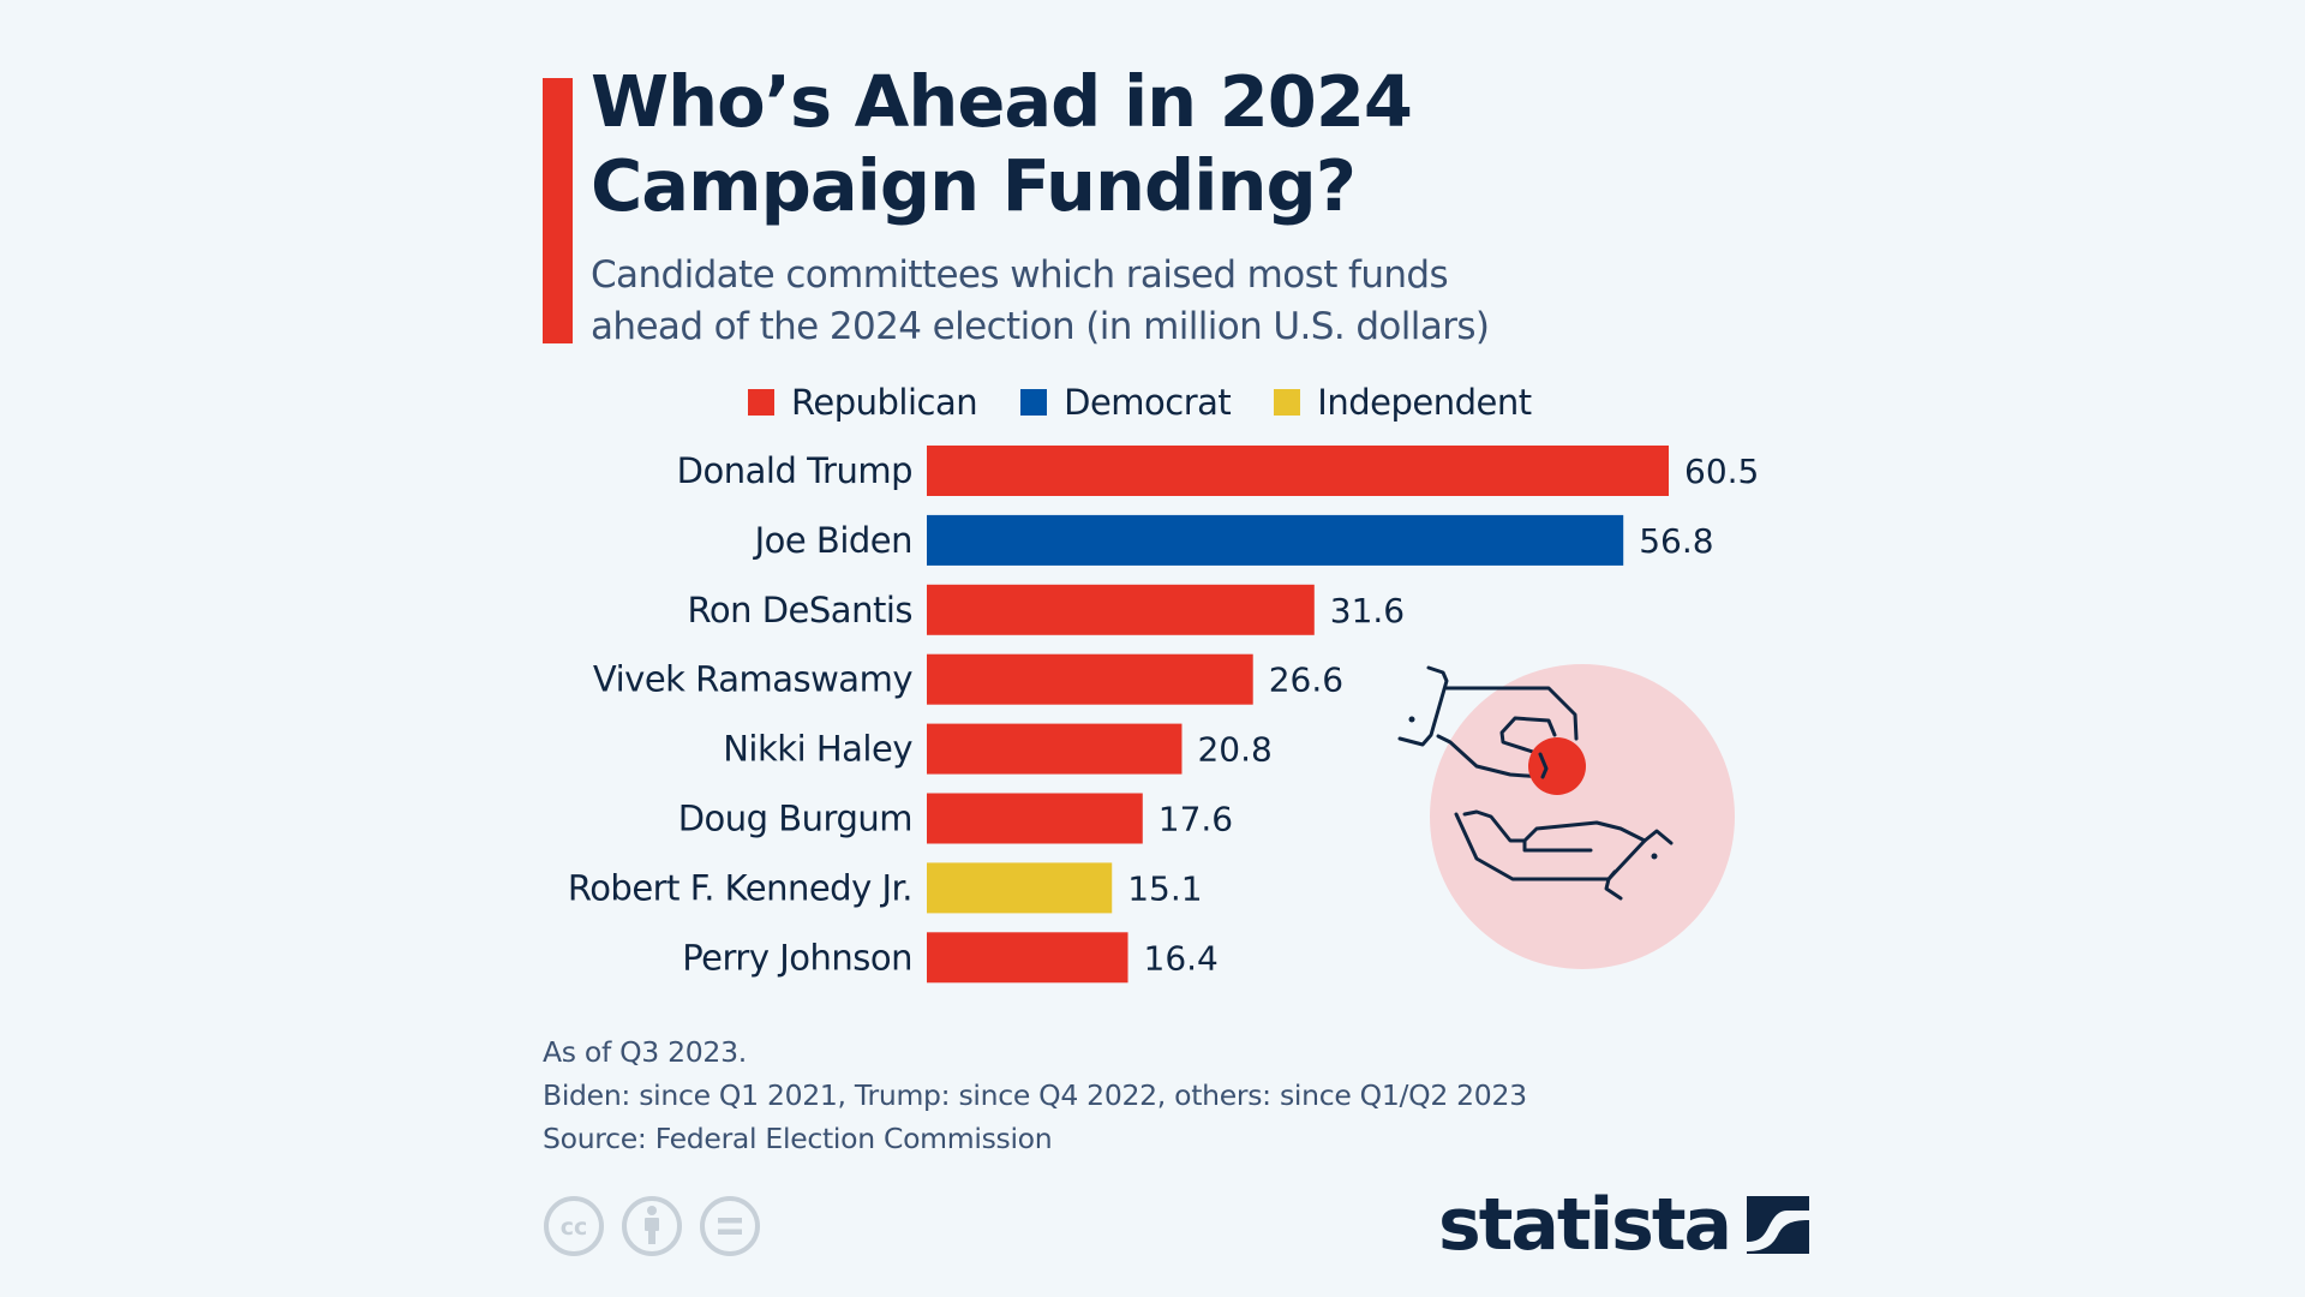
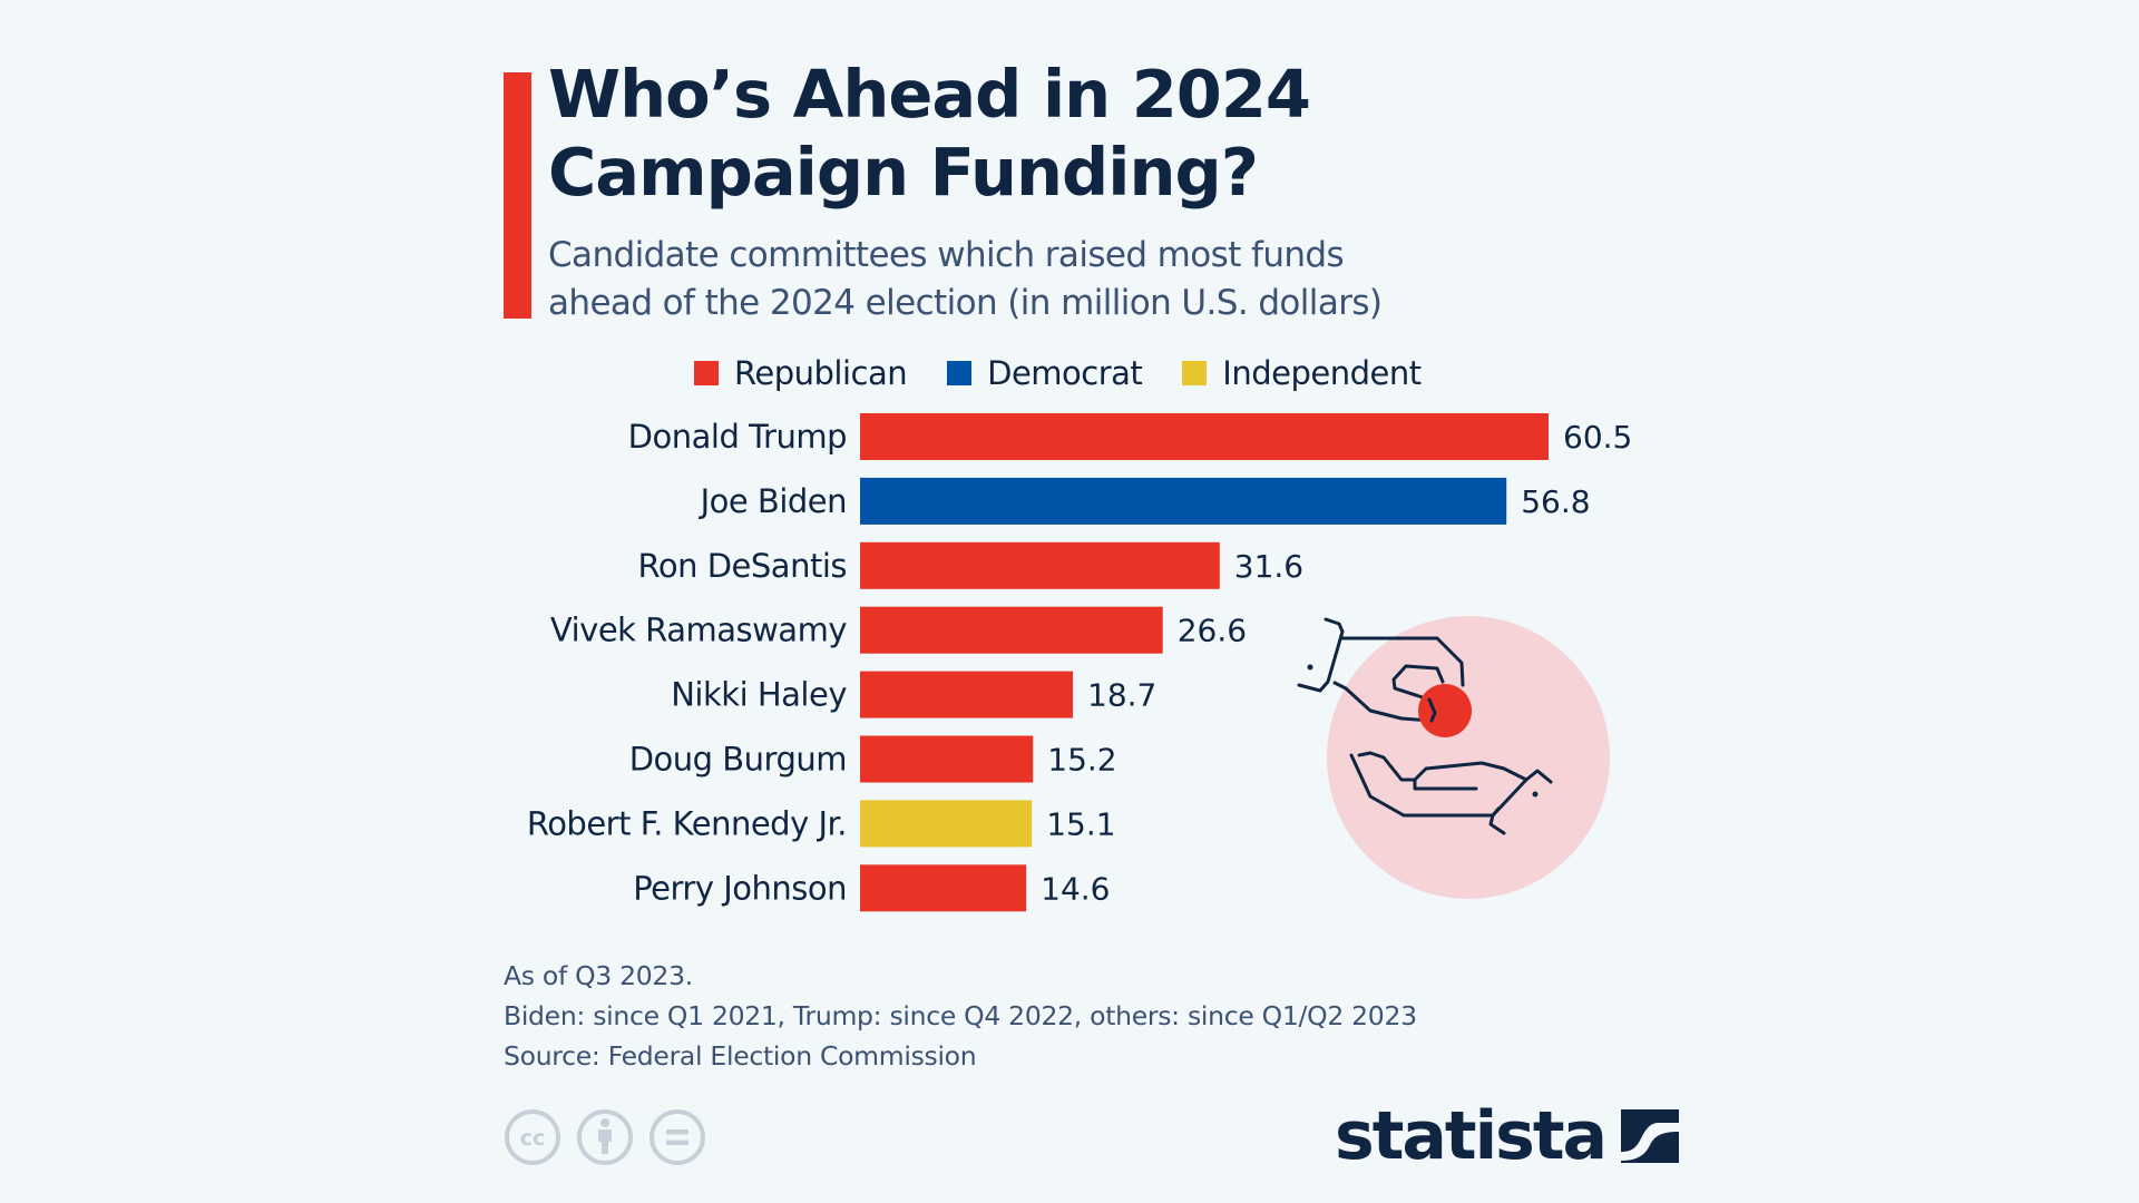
Nikki Haley: 20.8 -> 18.7
Doug Burgum: 17.6 -> 15.2
Perry Johnson: 16.4 -> 14.6
